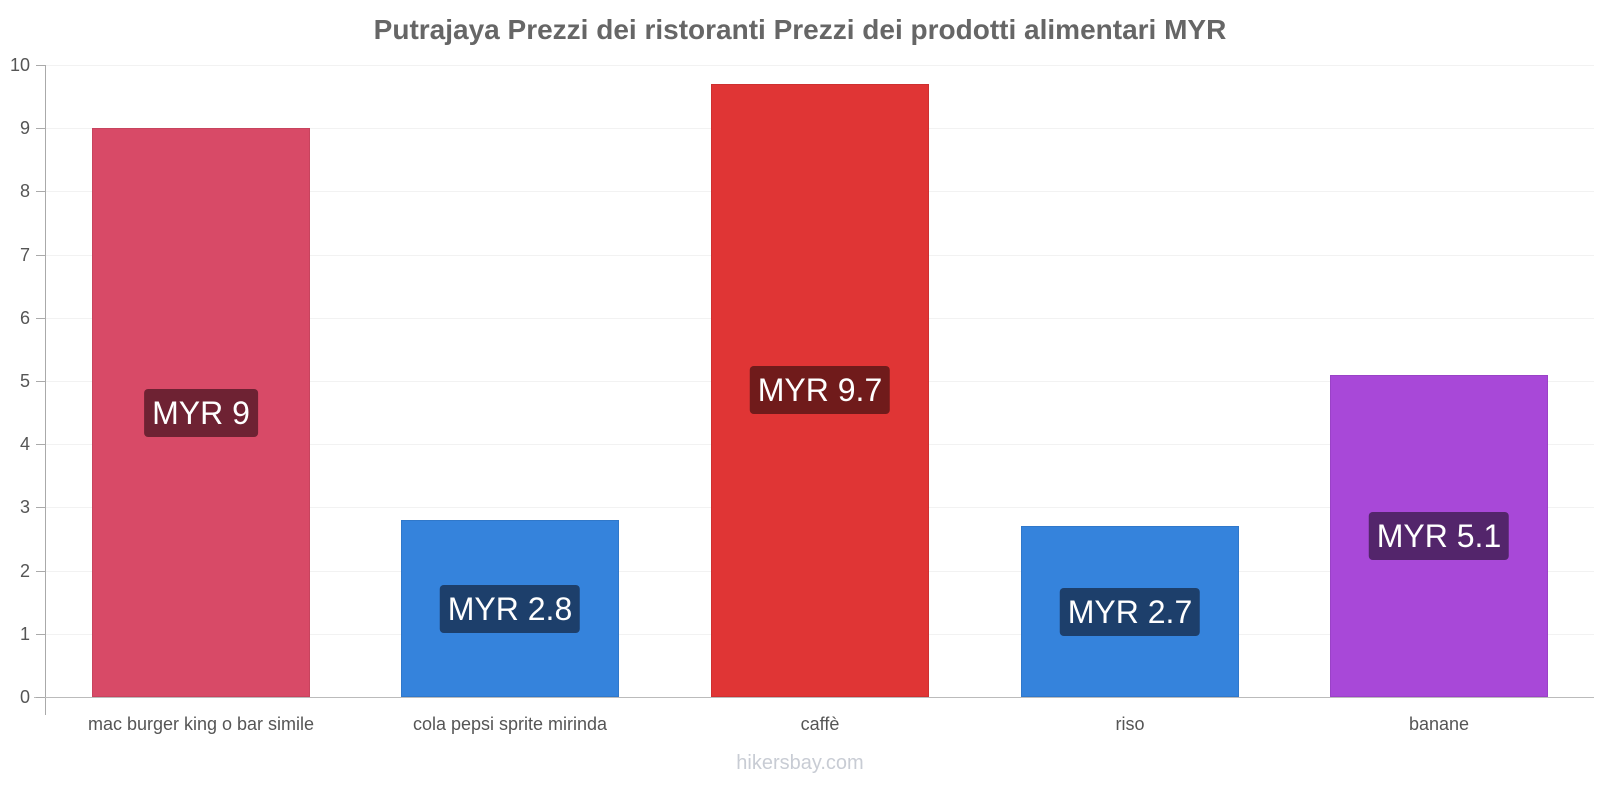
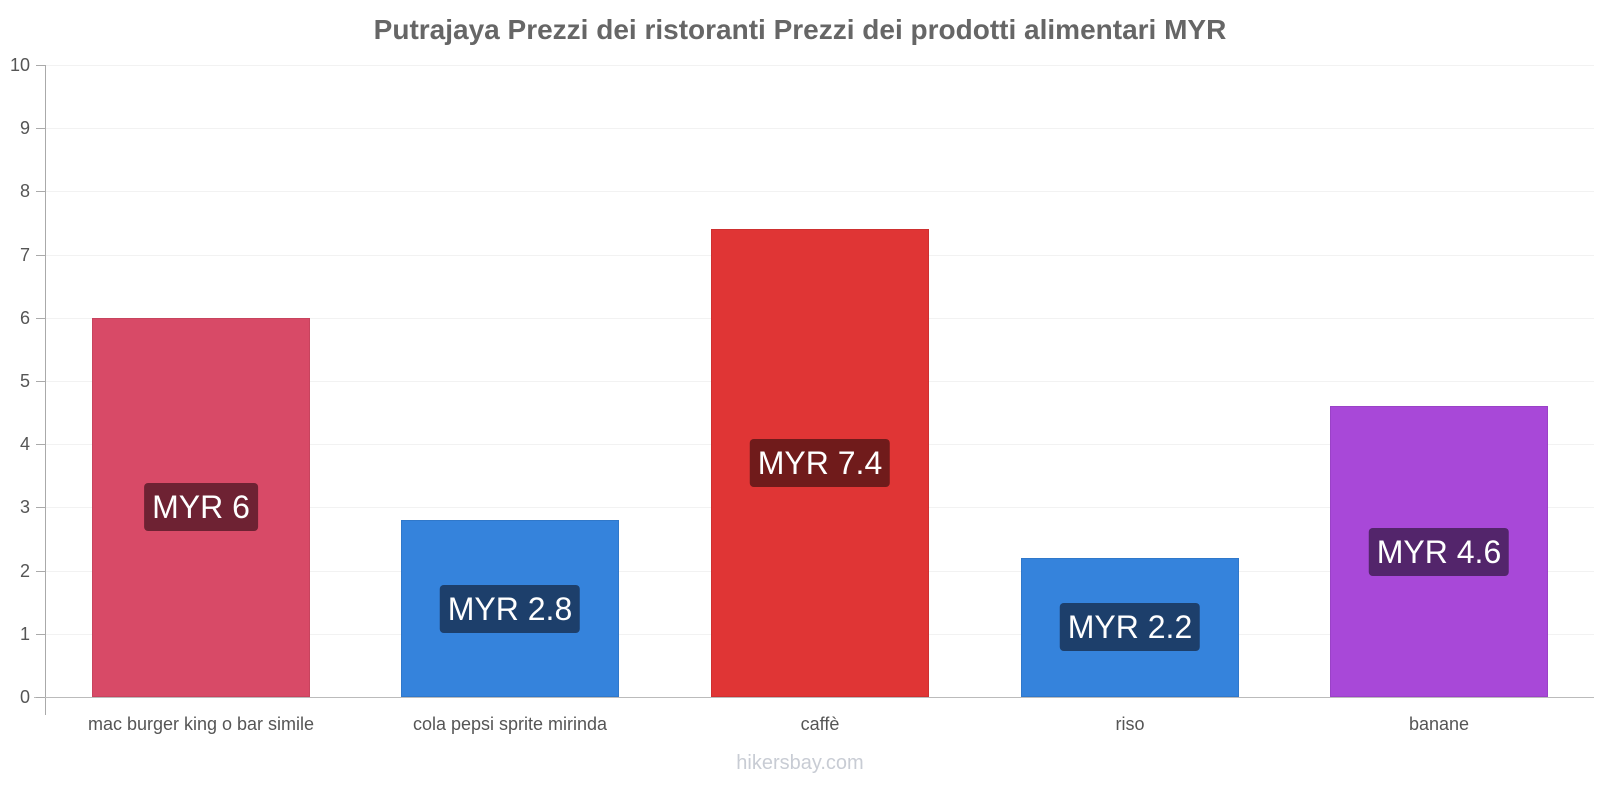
mac burger king o bar simile: 9 -> 6
caffè: 9.7 -> 7.4
riso: 2.7 -> 2.2
banane: 5.1 -> 4.6
